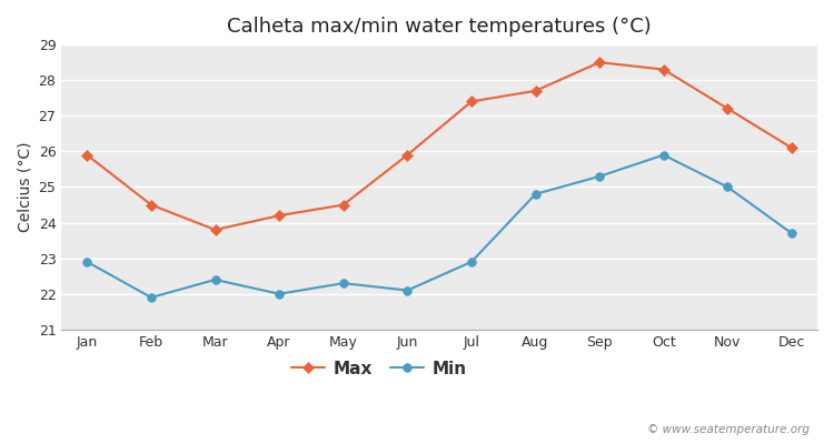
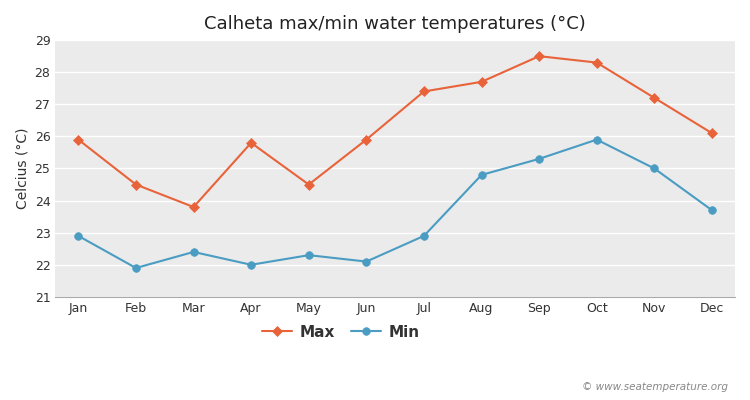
Max/Apr: 24.2 -> 25.8
